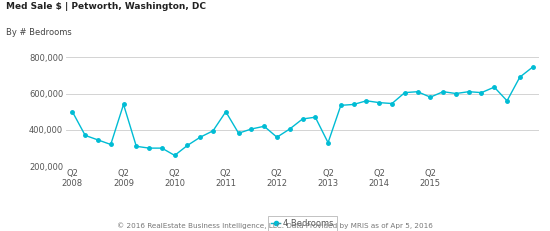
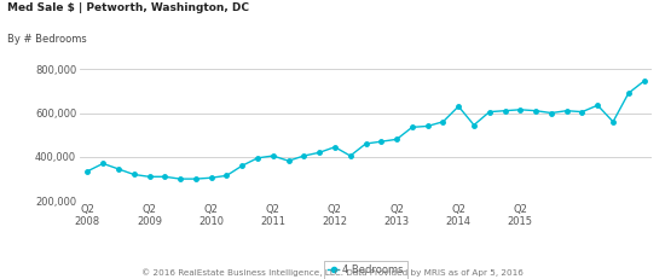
Q2 2008: 500,000 -> 340,000
Q2 2009: 540,000 -> 310,000
Q2 2010: 260,000 -> 300,000
Q2 2011: 500,000 -> 400,000
Q2 2012: 360,000 -> 440,000
Q2 2013: 330,000 -> 480,000
Q2 2014: 550,000 -> 630,000
Q2 2015: 580,000 -> 620,000
